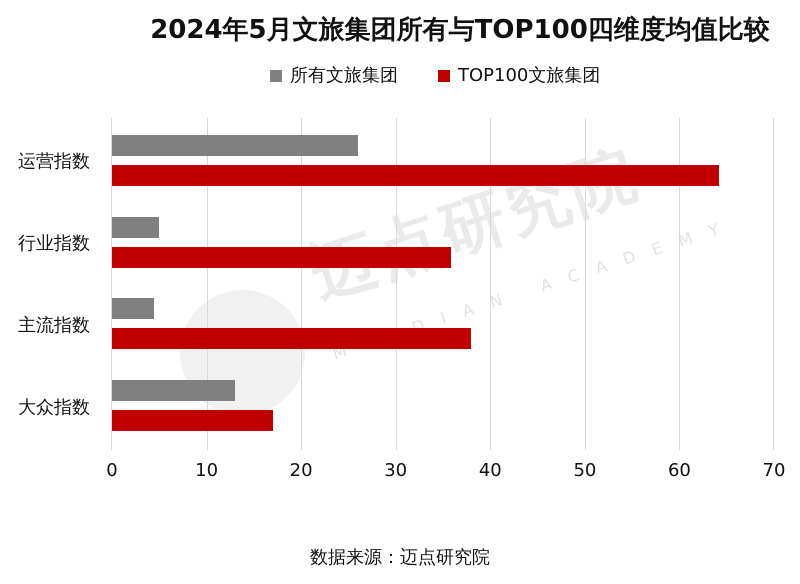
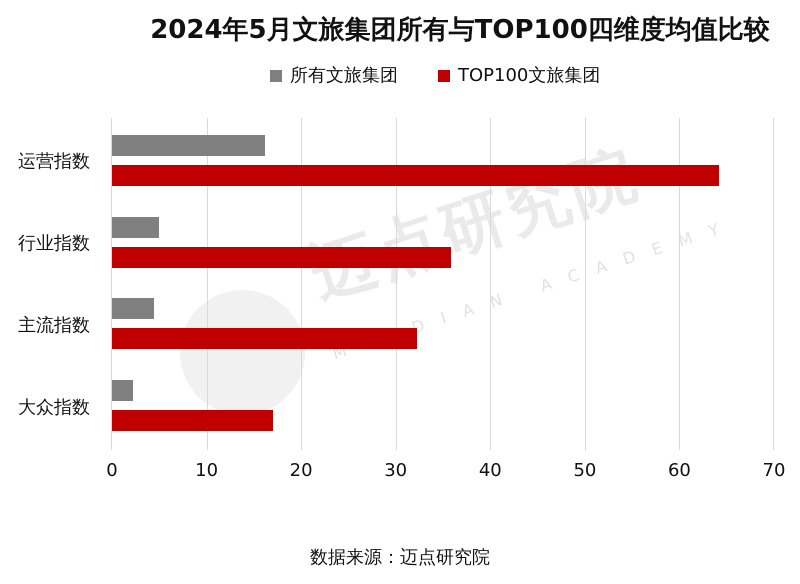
所有文旅集团/运营指数: 26 -> 16
TOP100文旅集团/主流指数: 38 -> 32
所有文旅集团/大众指数: 13 -> 2
